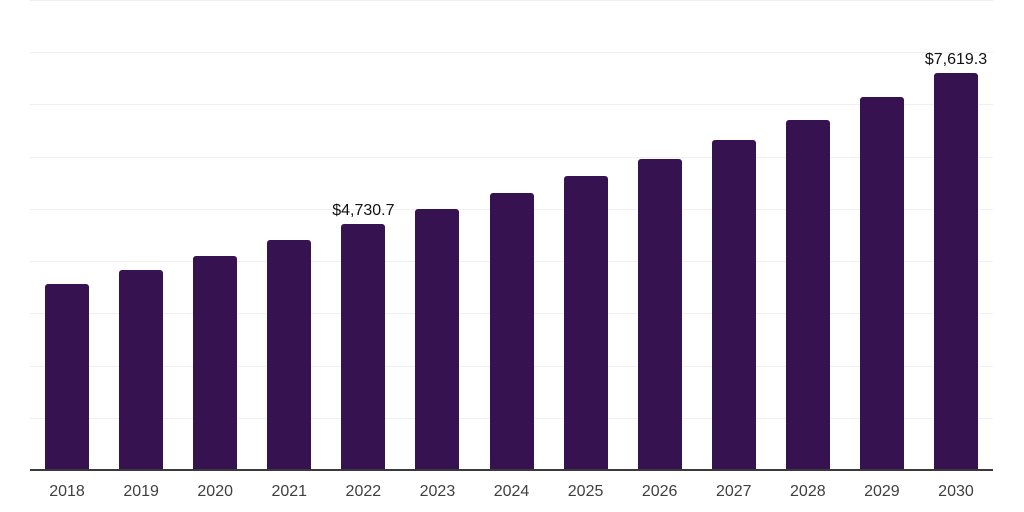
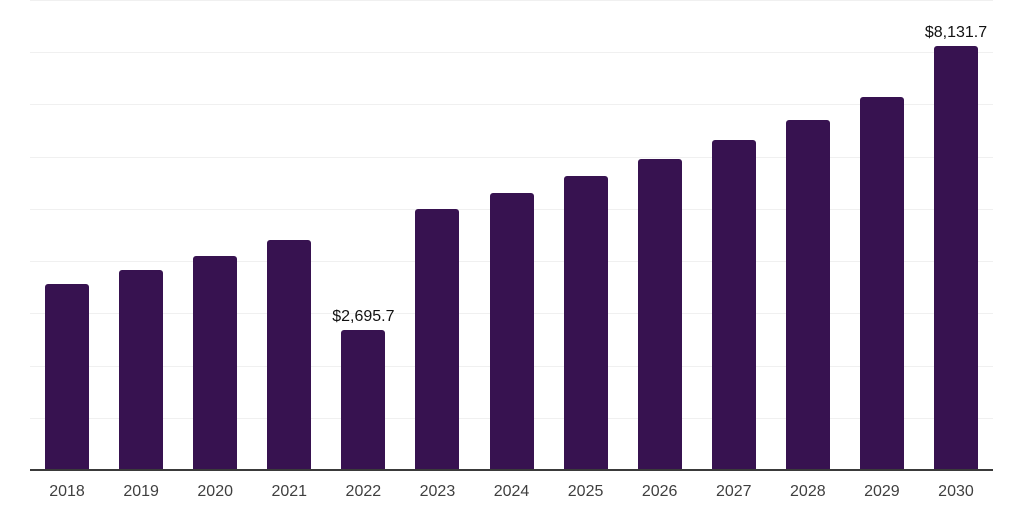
2022: $4,730.7 -> $2,695.7
2030: $7,619.3 -> $8,131.7
